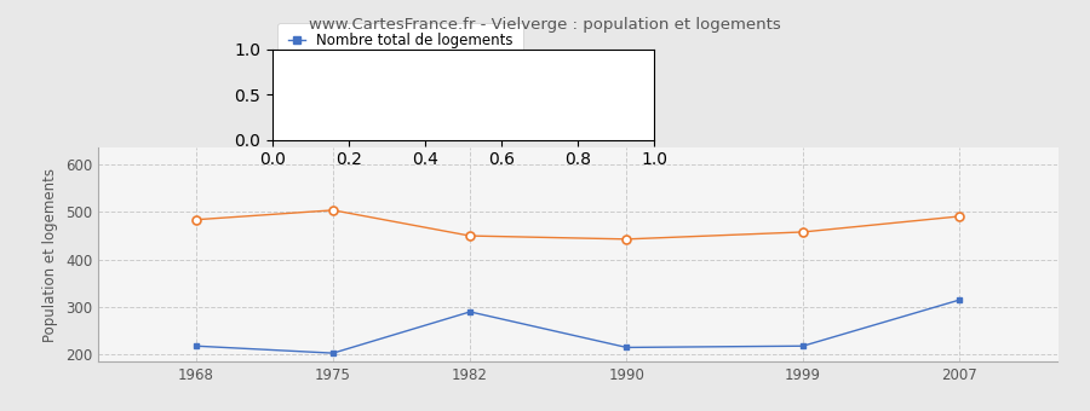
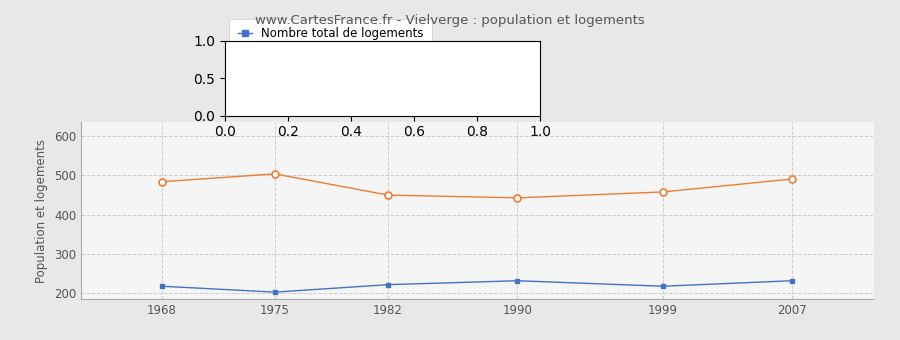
Nombre total de logements/1982: 290 -> 222
Nombre total de logements/1990: 215 -> 232
Nombre total de logements/2007: 315 -> 232
